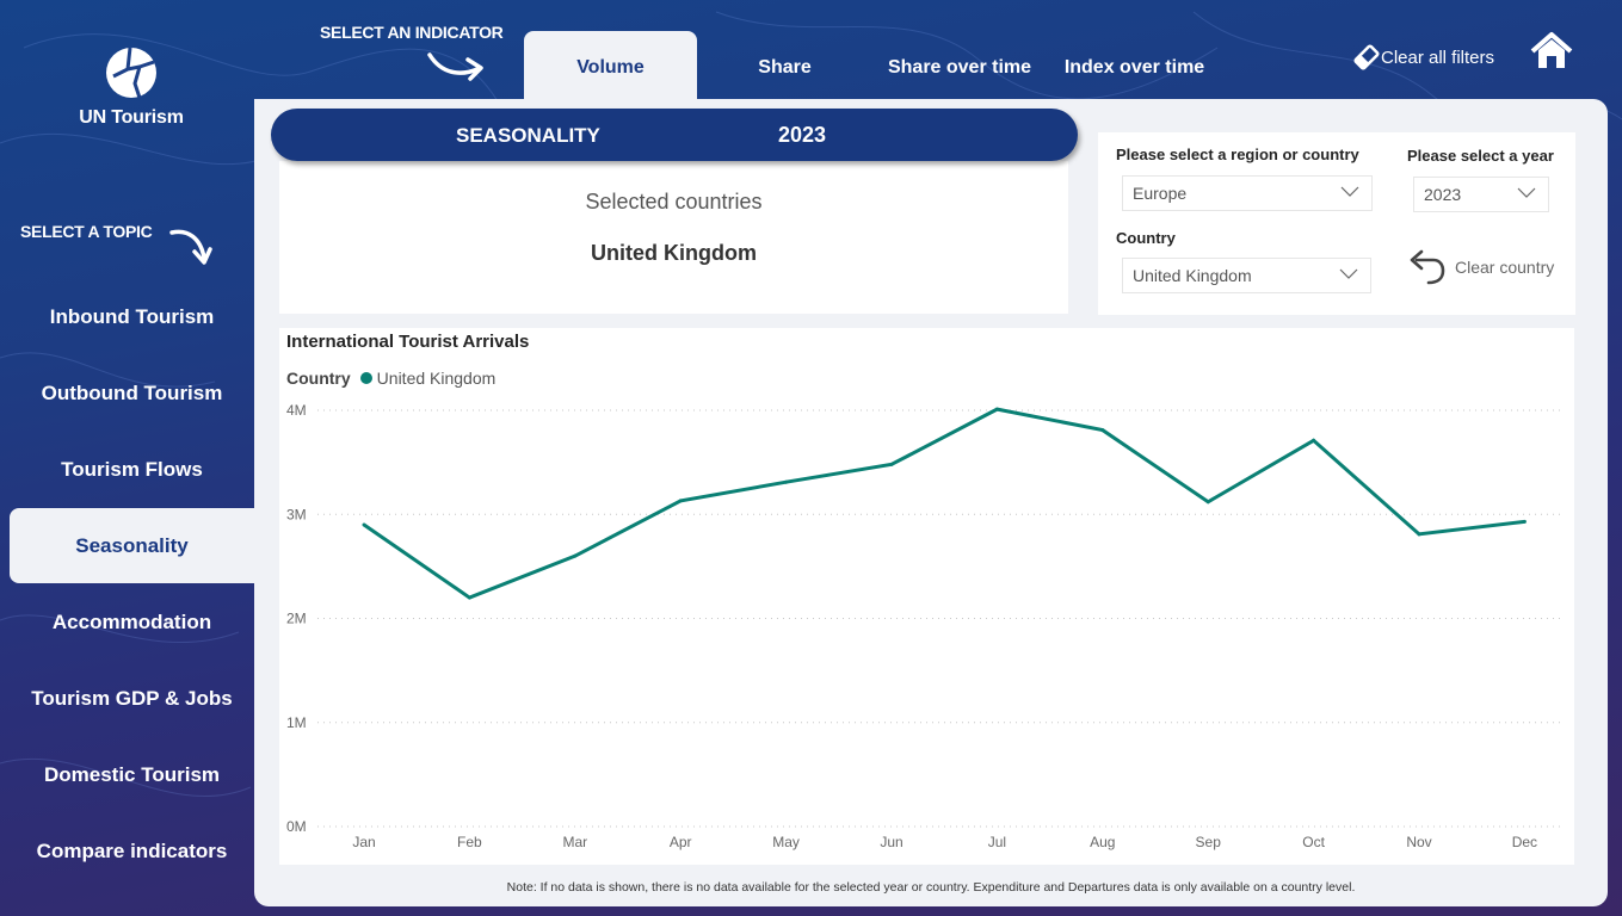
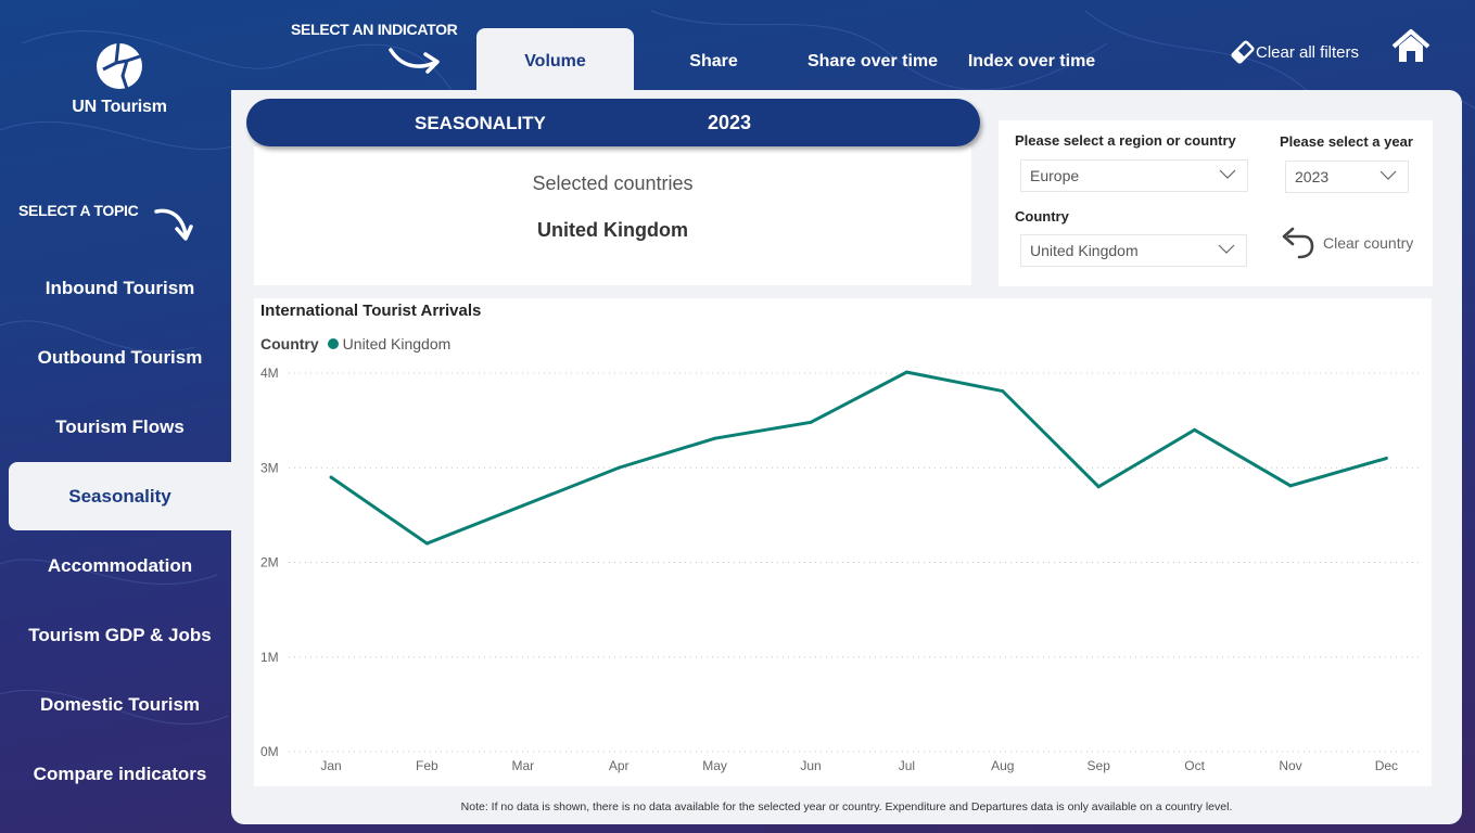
Apr: 3.1M -> 3.0M
Sep: 3.1M -> 2.8M
Oct: 3.7M -> 3.4M
Dec: 2.9M -> 3.1M
